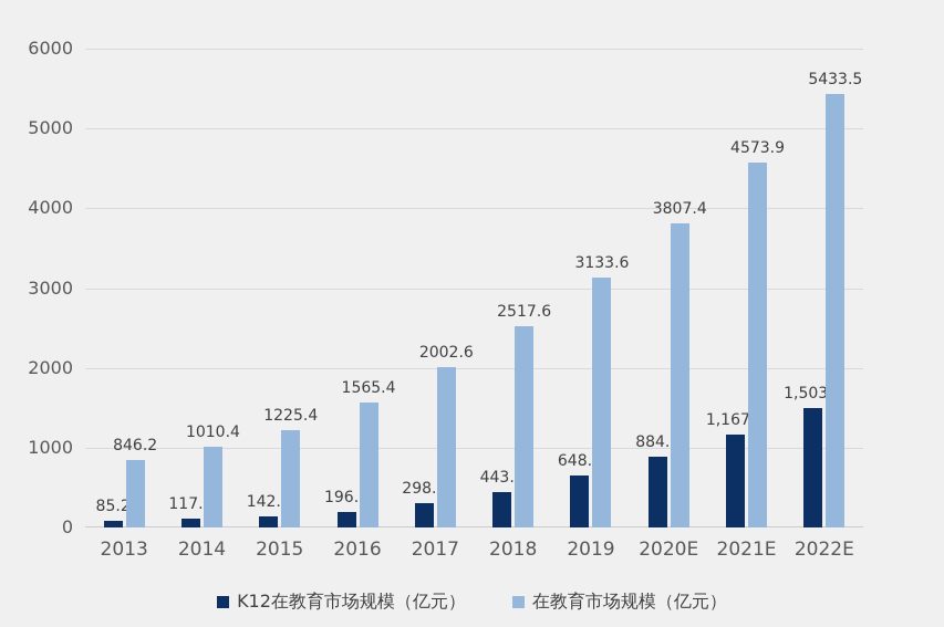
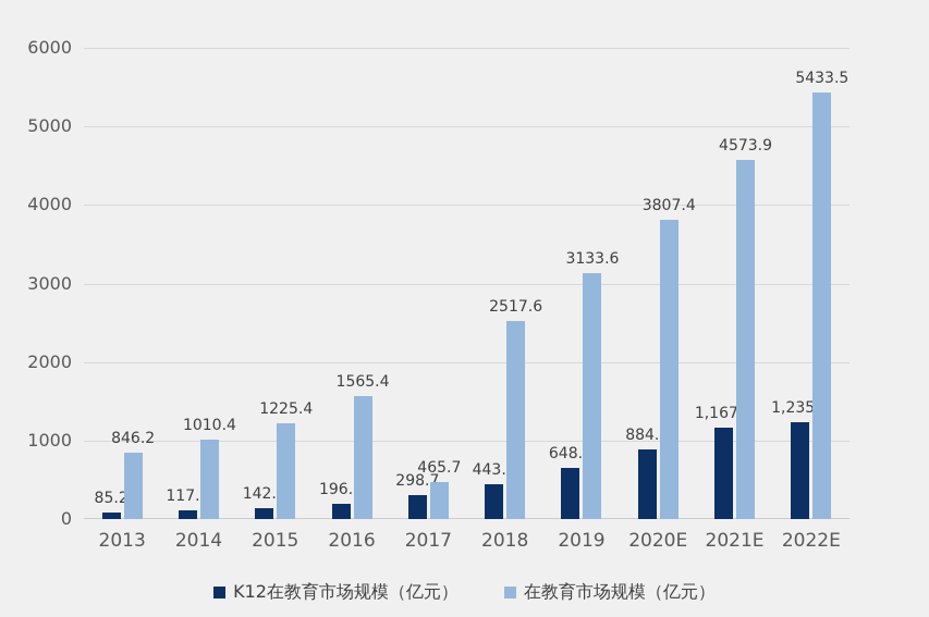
在教育市场规模（亿元）/2017: 2002.6 -> 465.7
K12在教育市场规模（亿元）/2022E: 1,503.4 -> 1,235.7
